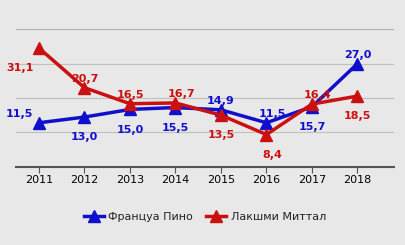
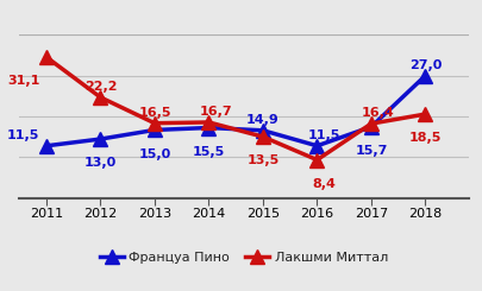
Лакшми Миттал/2012: 20,7 -> 22,2
